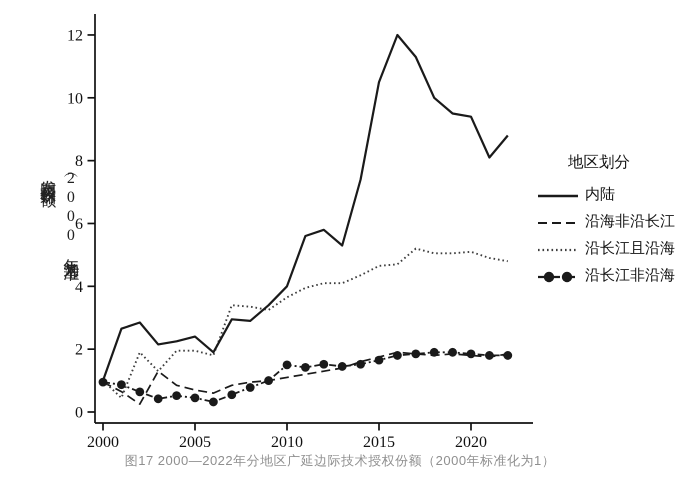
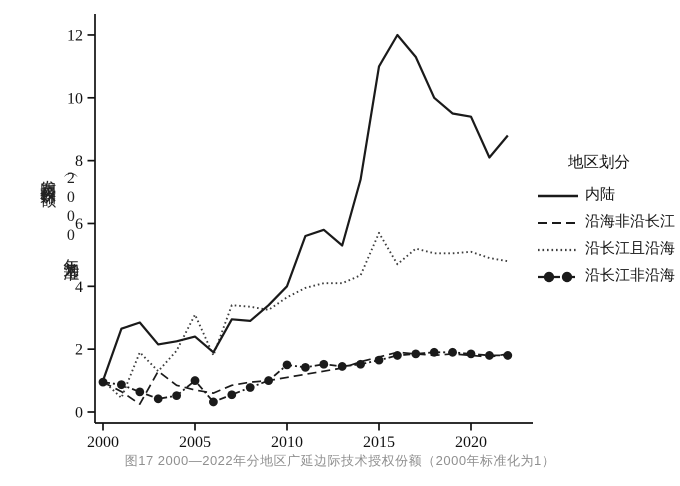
沿长江且沿海/2005: 1.9 -> 3.1
沿长江非沿海/2005: 0.5 -> 1.0
内陆/2015: 10.5 -> 11.0
沿长江且沿海/2015: 4.7 -> 5.7
